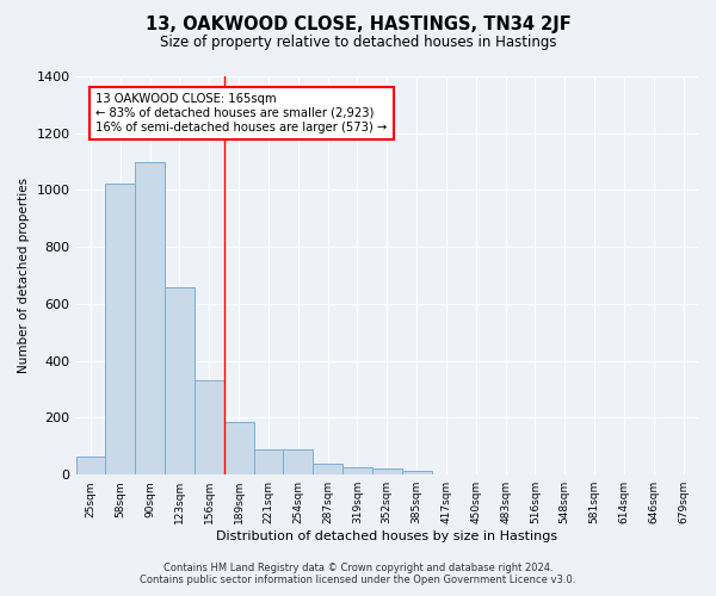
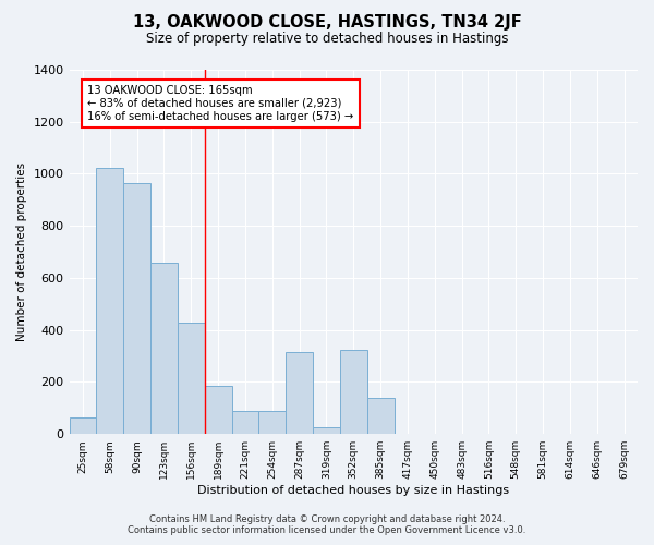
90sqm: 1100 -> 965
156sqm: 330 -> 430
287sqm: 40 -> 315
352sqm: 20 -> 325
385sqm: 15 -> 140
